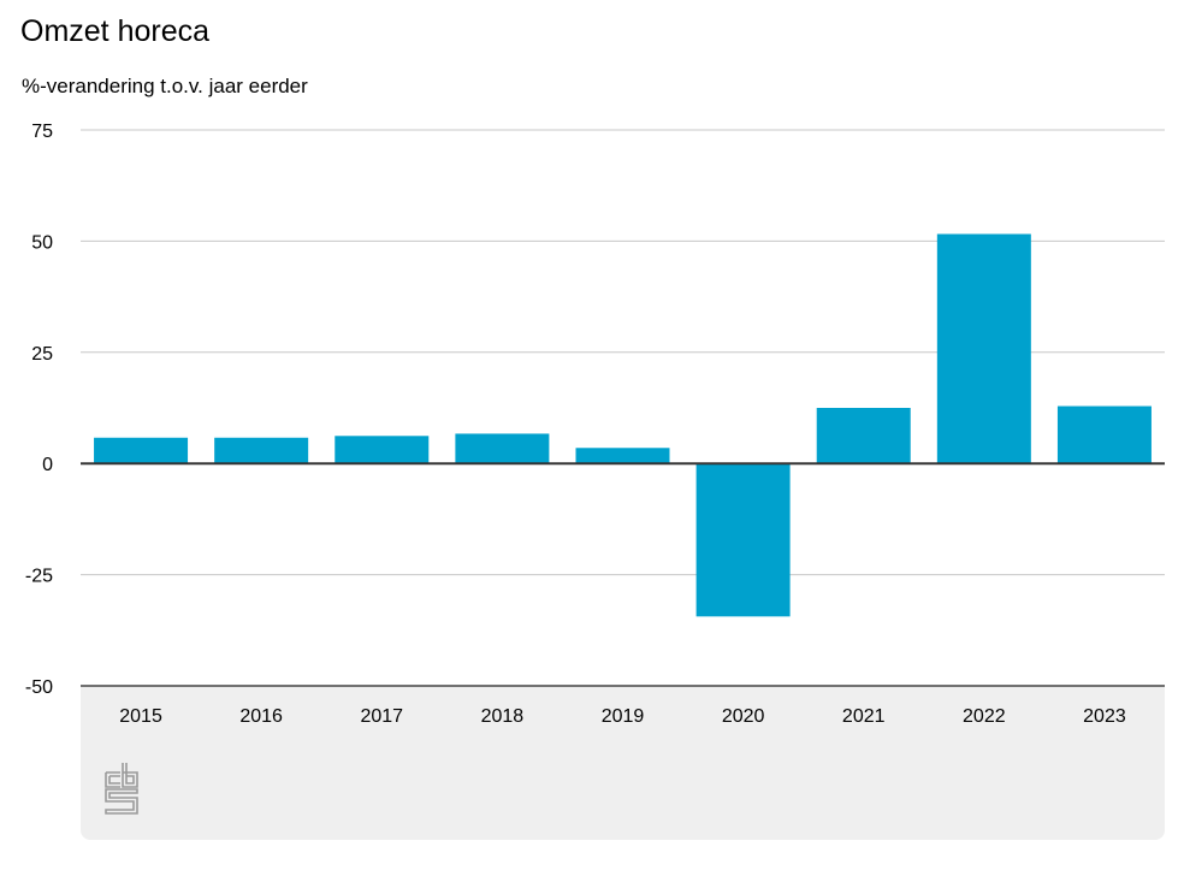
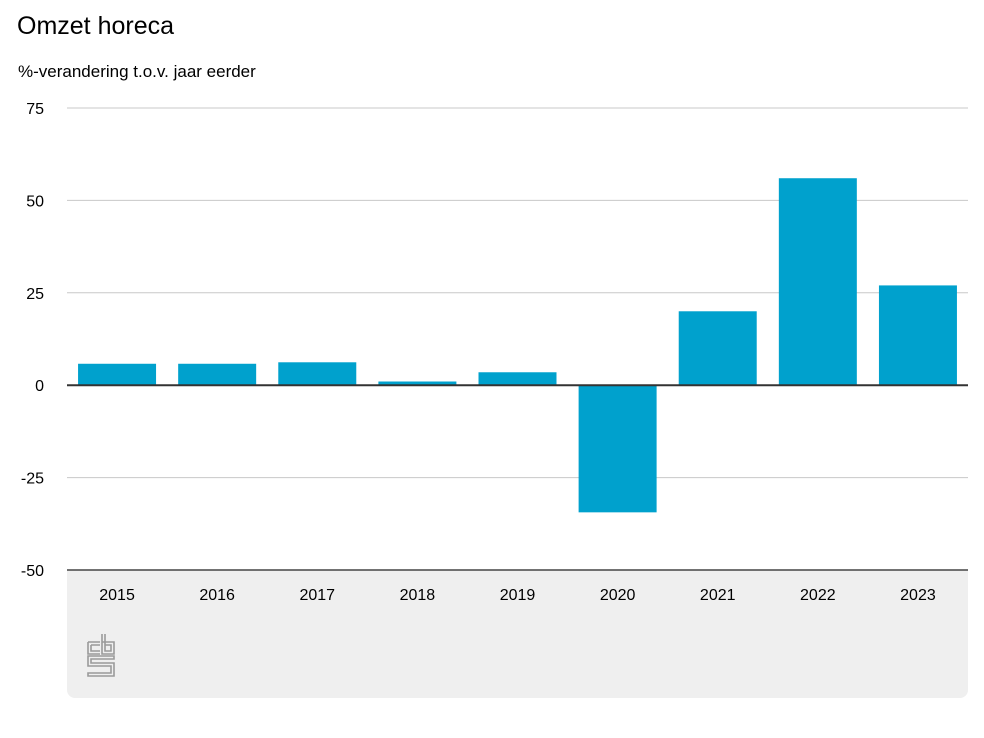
2018: 7 -> 1
2021: 12 -> 20
2022: 52 -> 56
2023: 13 -> 27
